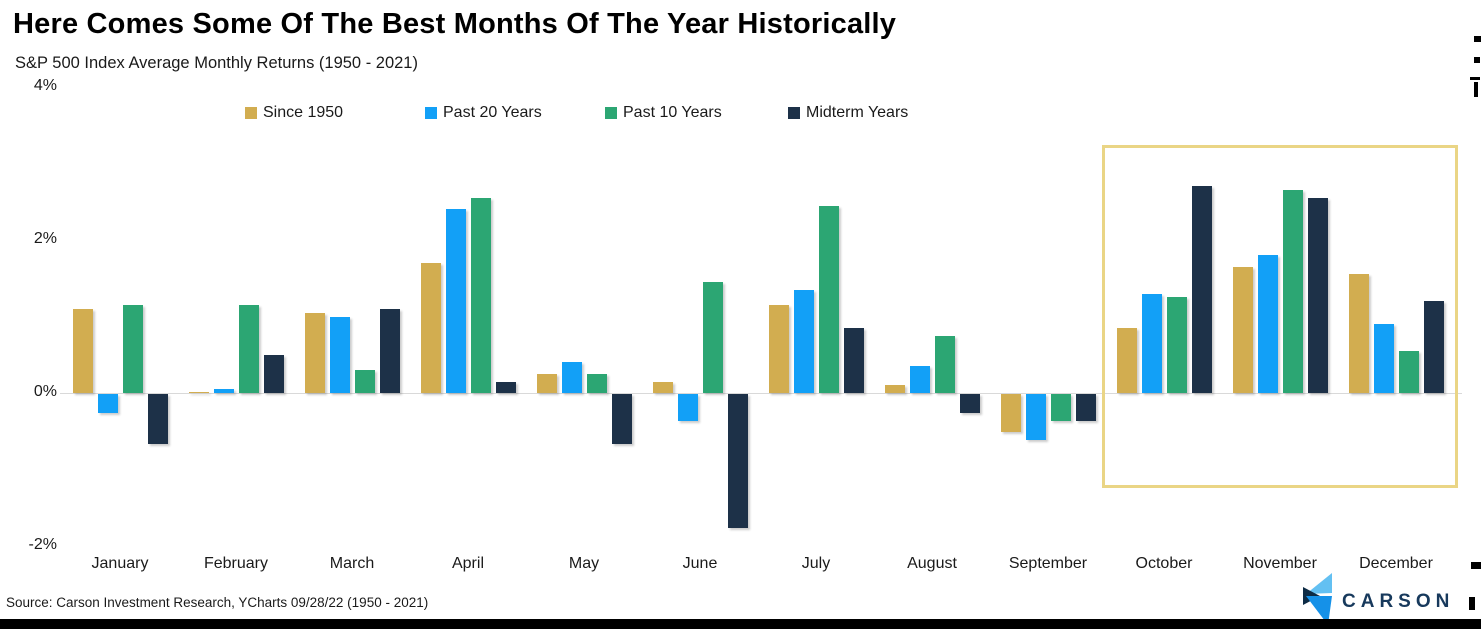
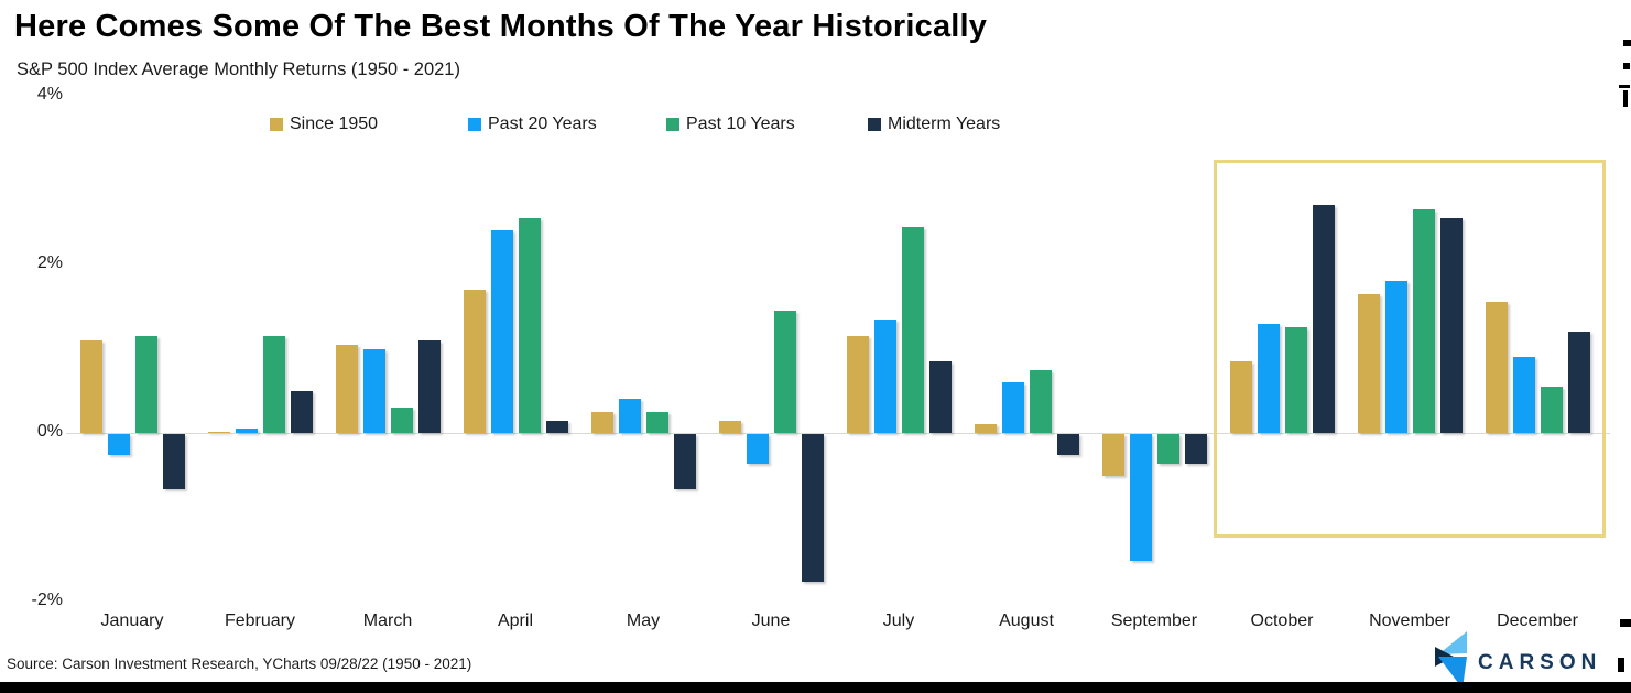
Past 20 Years/August: 0.3% -> 0.6%
Past 20 Years/September: -0.6% -> -1.5%
